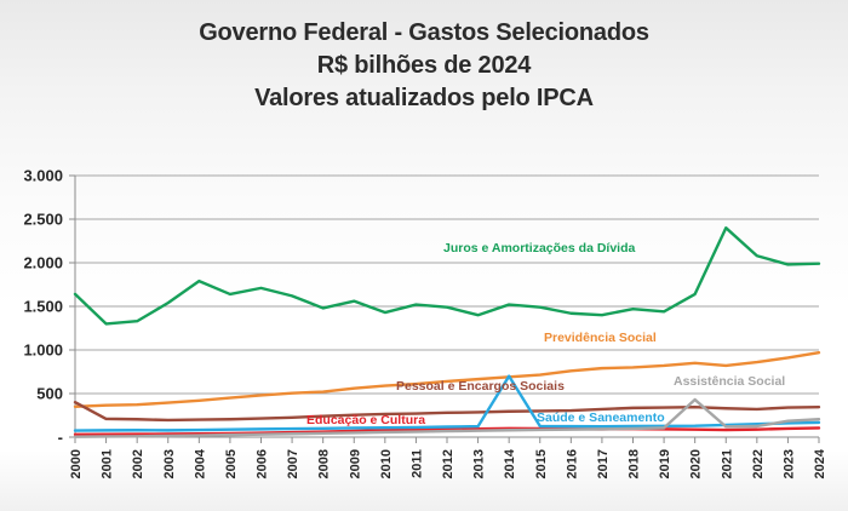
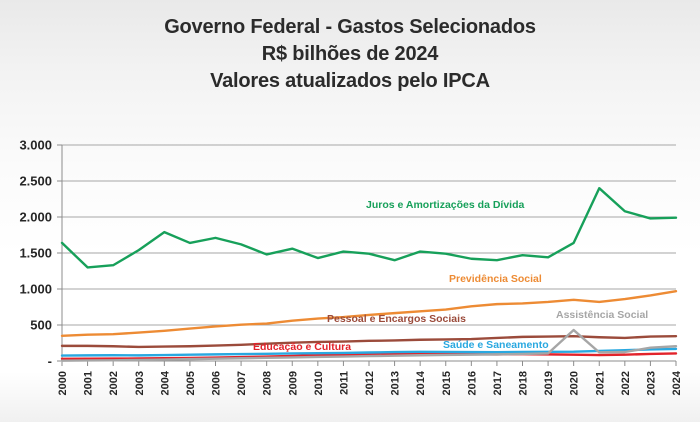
Pessoal e Encargos Sociais/2000: 400 -> 200
Saúde e Saneamento/2014: 700 -> 100
